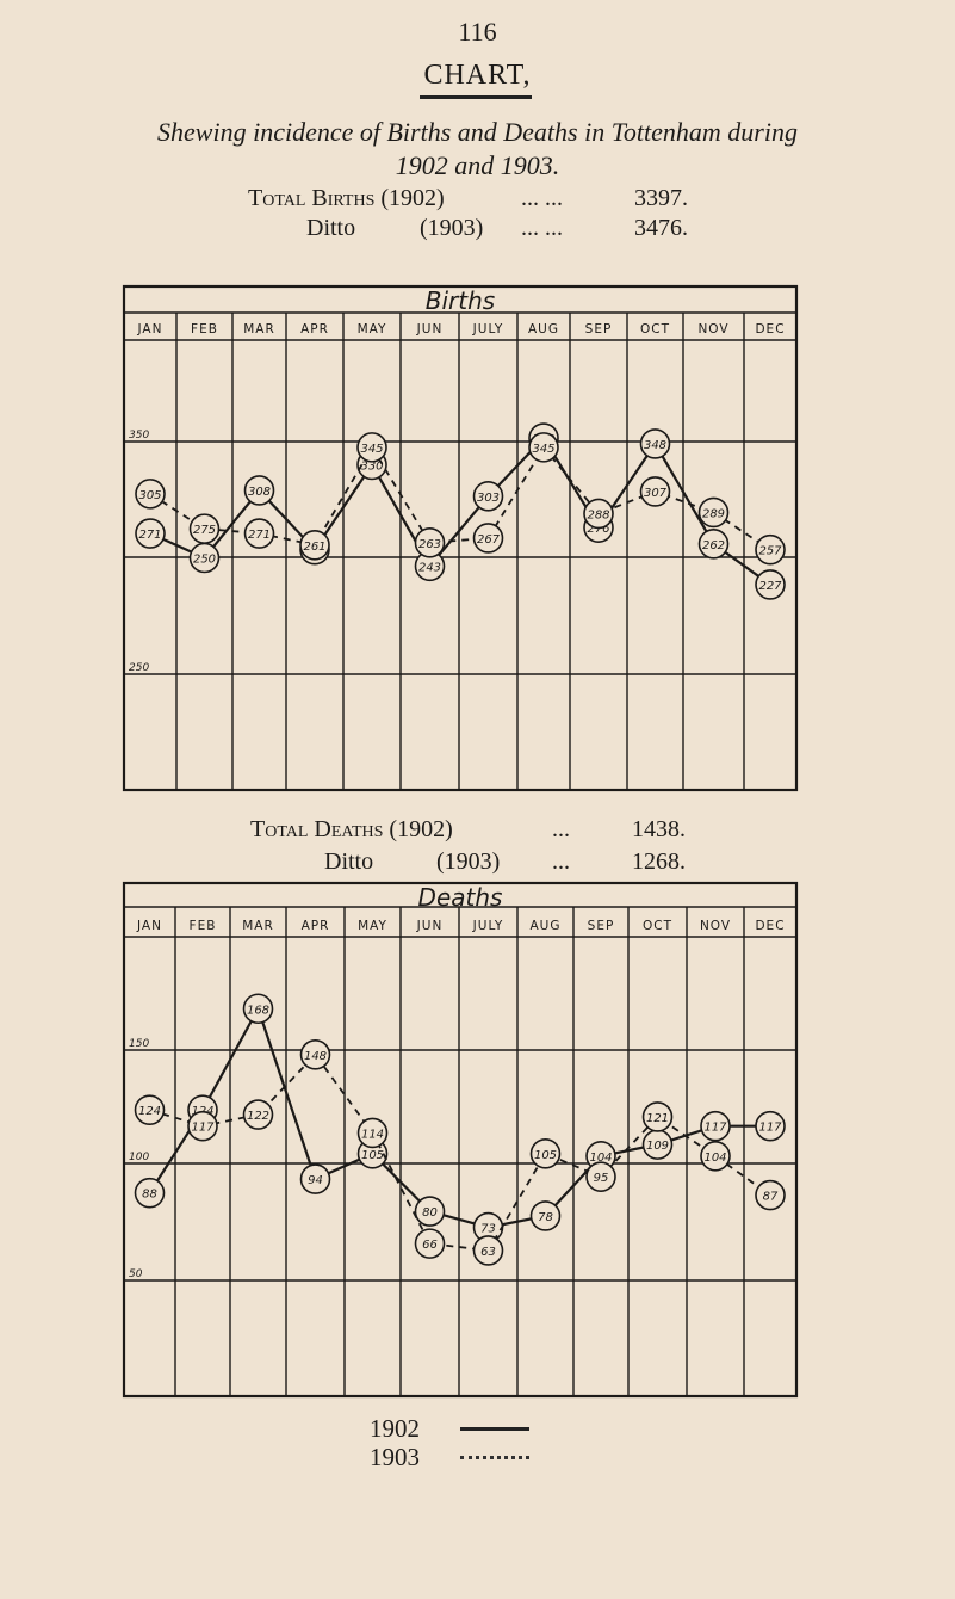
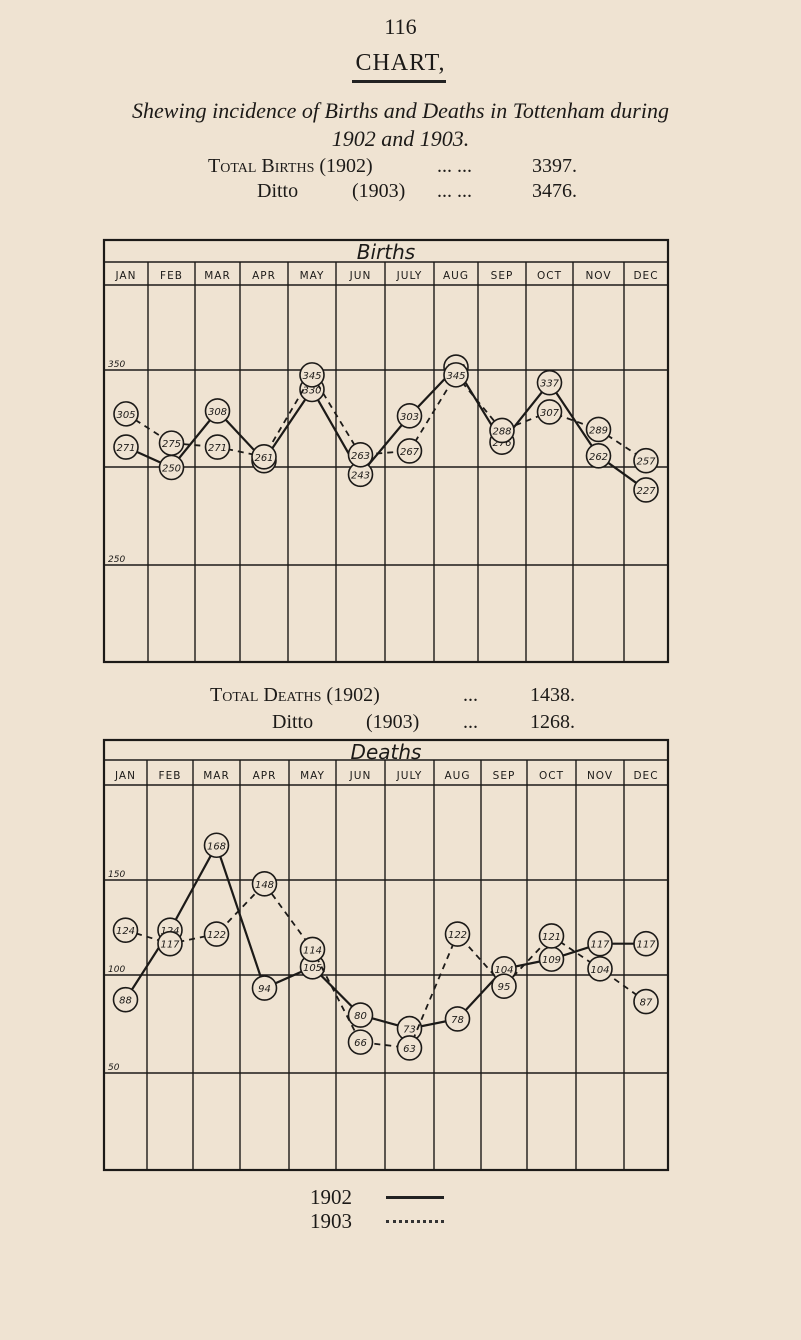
Births/1902/OCT: 348 -> 337
Deaths/1903/AUG: 105 -> 122
